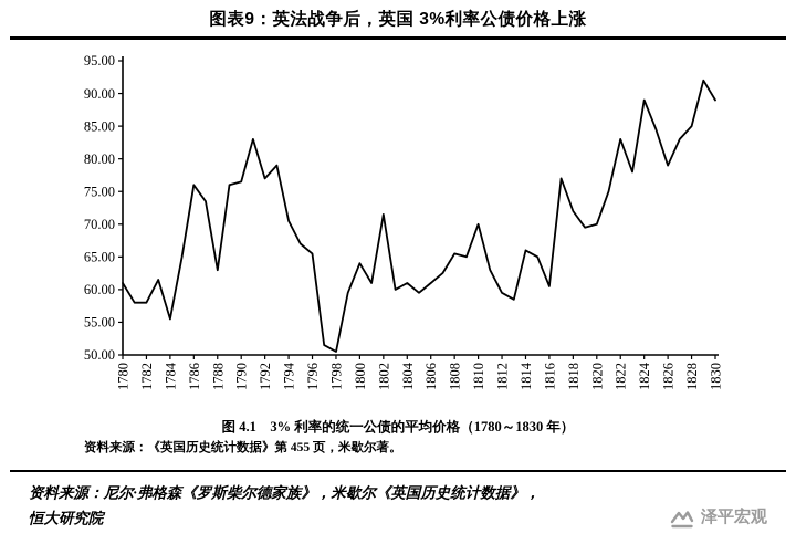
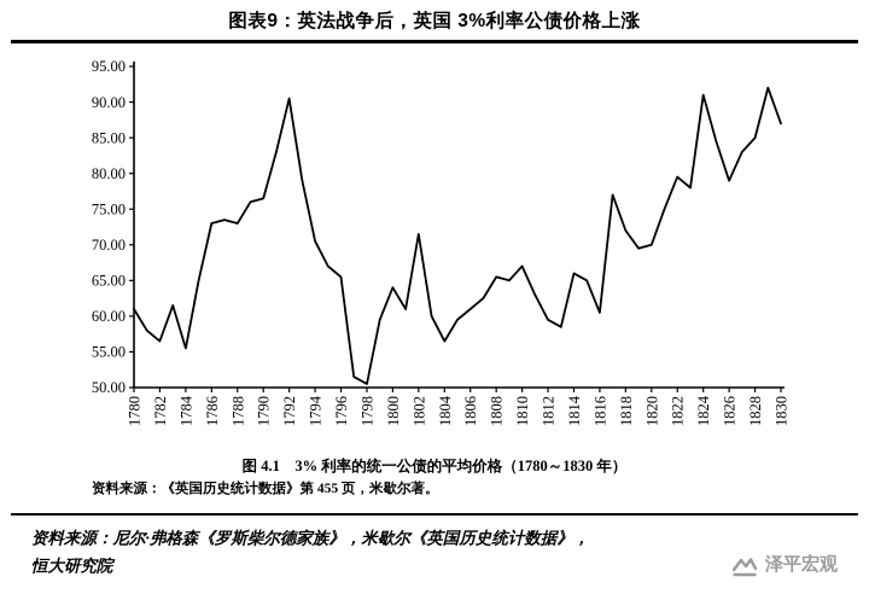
1782: 58 -> 56
1786: 76 -> 73
1788: 63 -> 73
1792: 77 -> 90
1804: 61 -> 56
1810: 70 -> 67
1822: 83 -> 80
1824: 89 -> 91
1830: 89 -> 87
